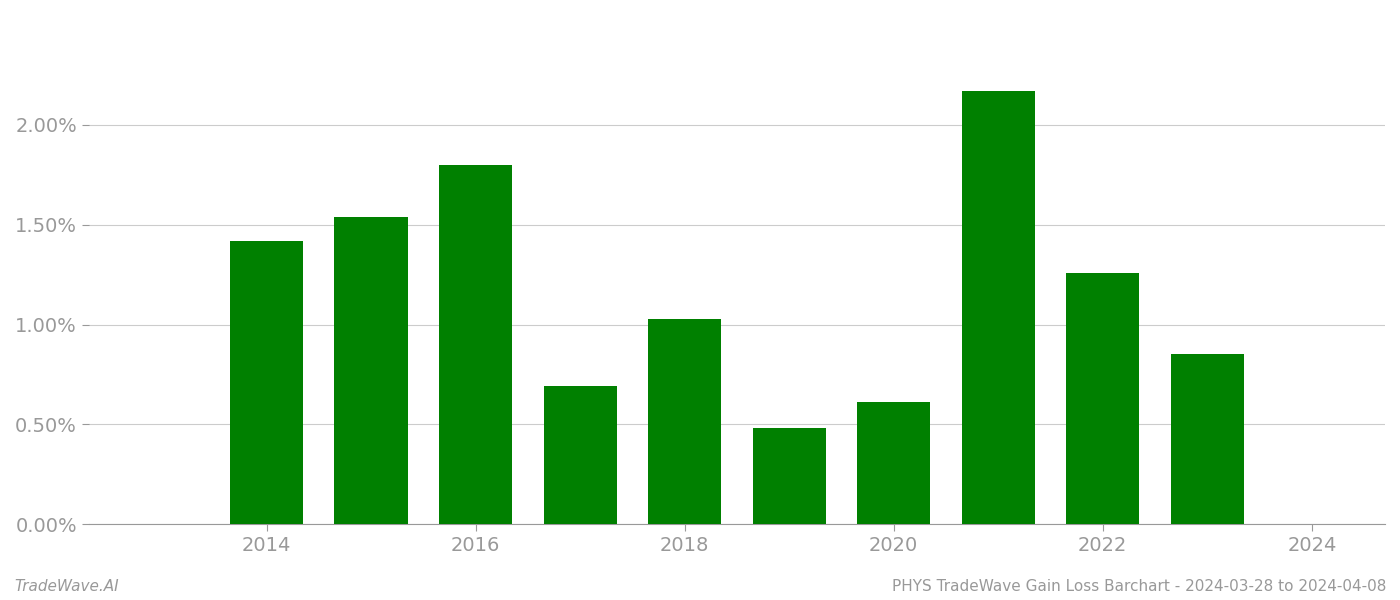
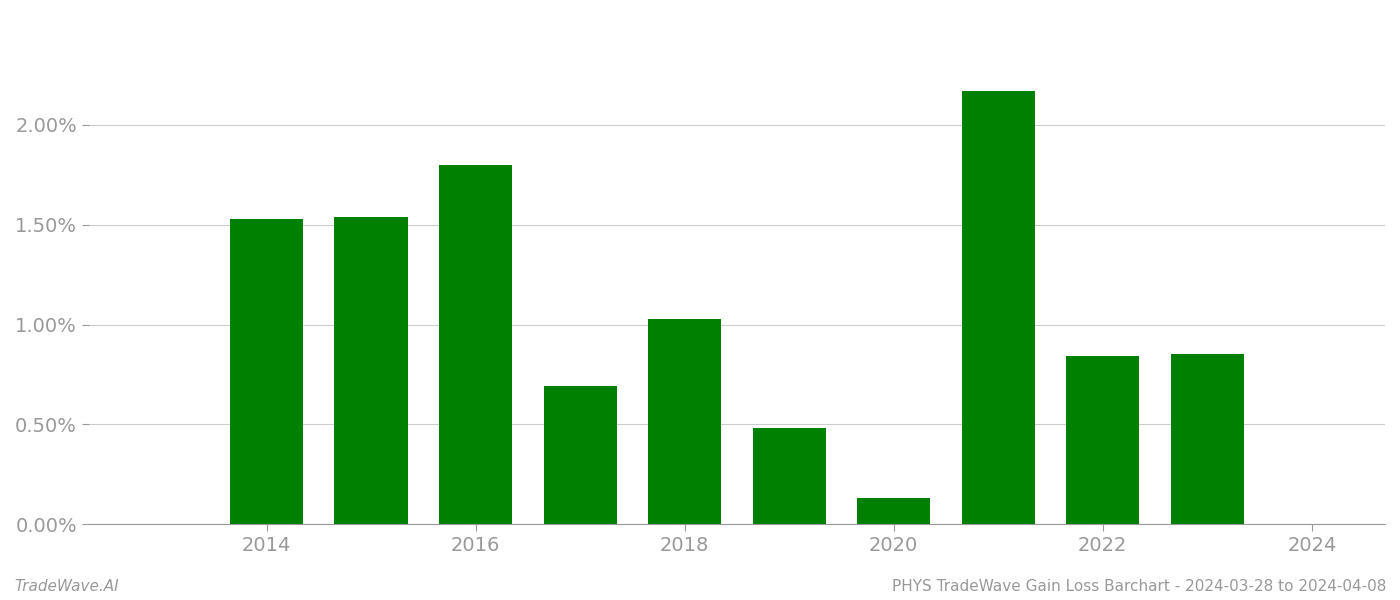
2014: 1.42% -> 1.53%
2020: 0.61% -> 0.13%
2022: 1.26% -> 0.84%
